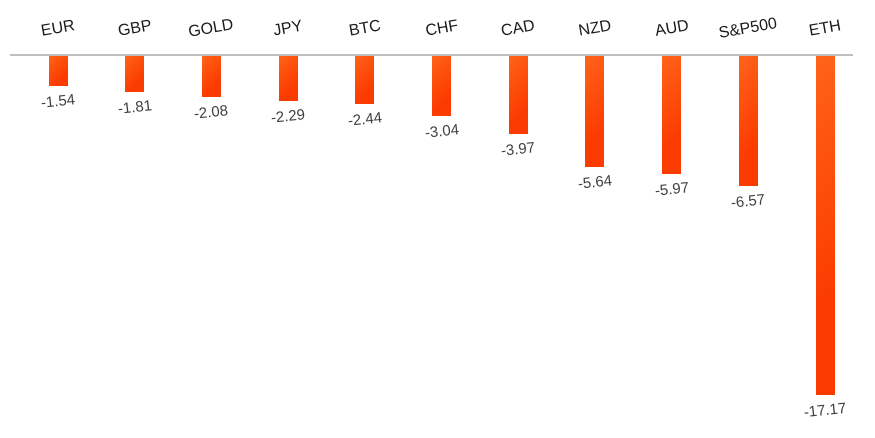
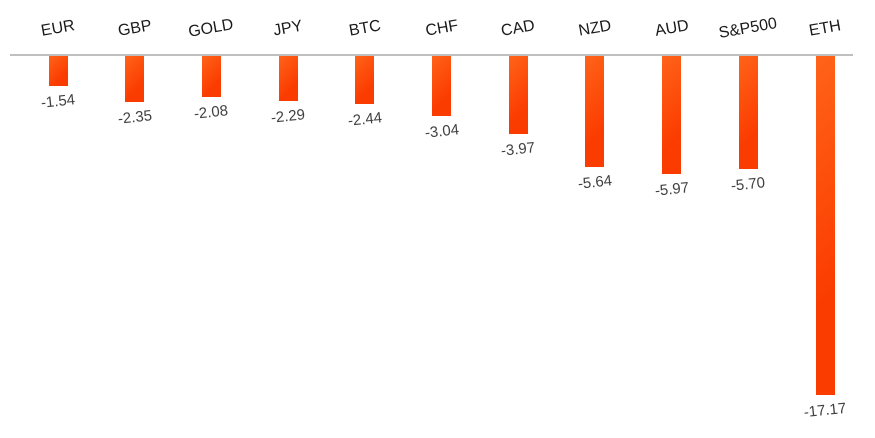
GBP: -1.81 -> -2.35
S&P500: -6.57 -> -5.70
